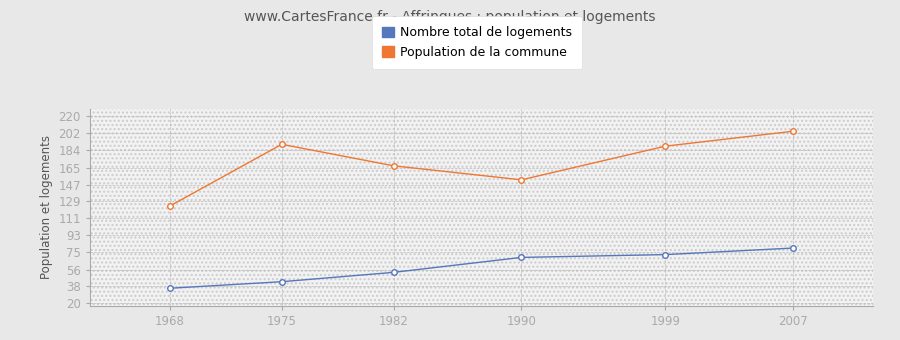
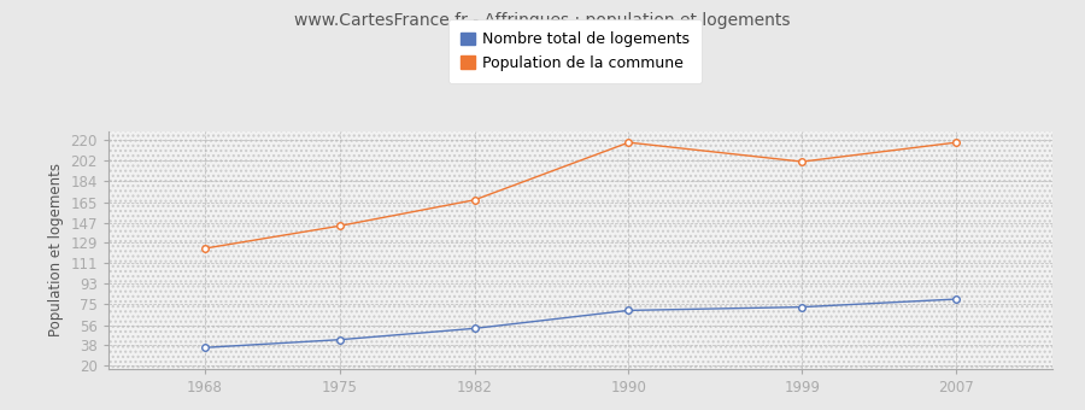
Population de la commune/1975: 190 -> 144
Population de la commune/1990: 152 -> 218
Population de la commune/1999: 188 -> 201
Population de la commune/2007: 204 -> 218
